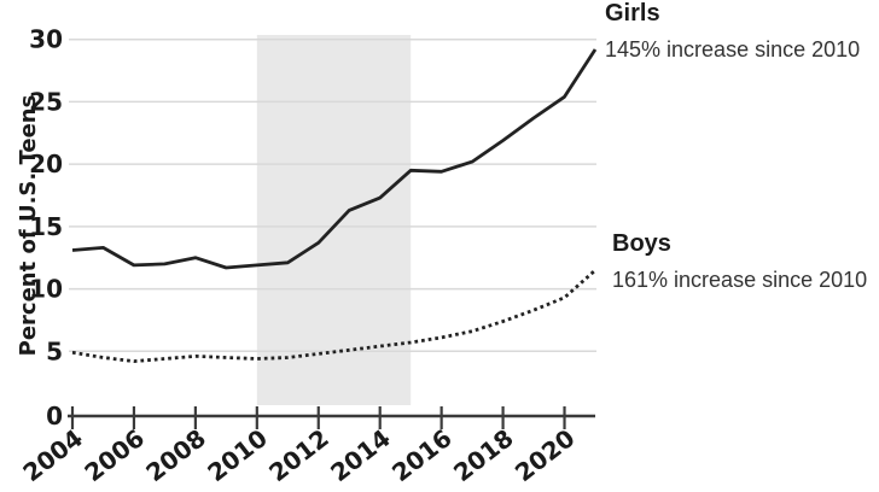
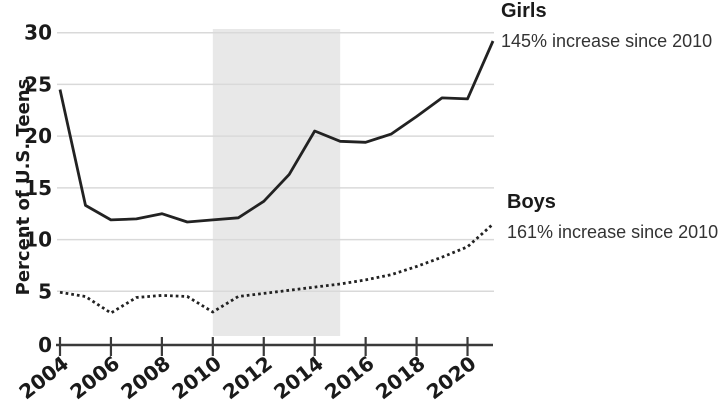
Girls/2004: 13.1 -> 24.5
Boys/2006: 4.2 -> 2.9
Boys/2010: 4.4 -> 3.0
Girls/2014: 17.3 -> 20.5
Girls/2020: 25.4 -> 23.6
